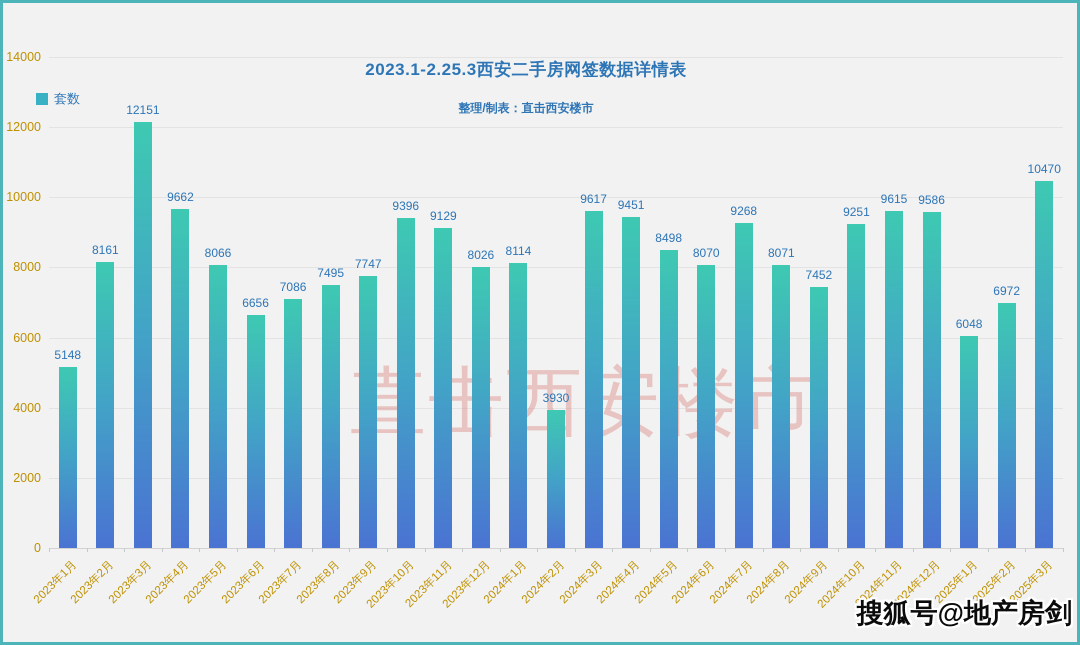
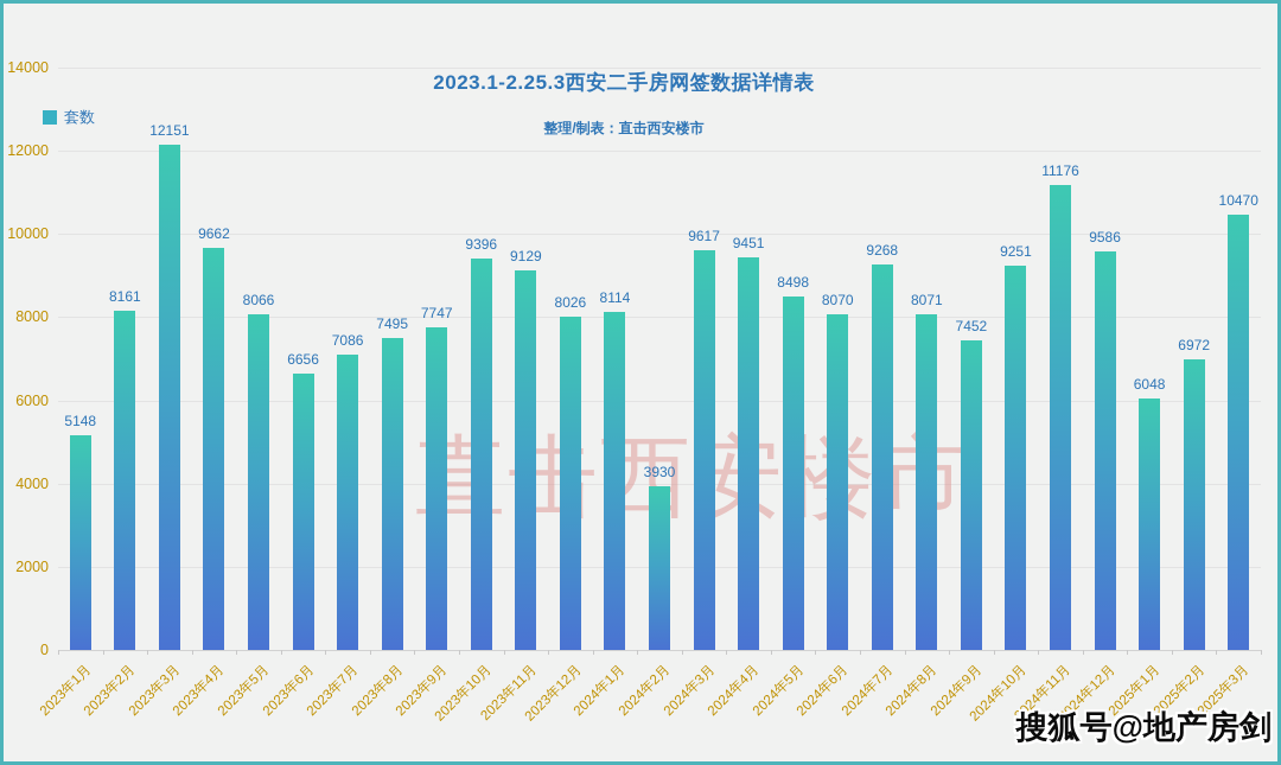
2024年11月: 9615 -> 11176
